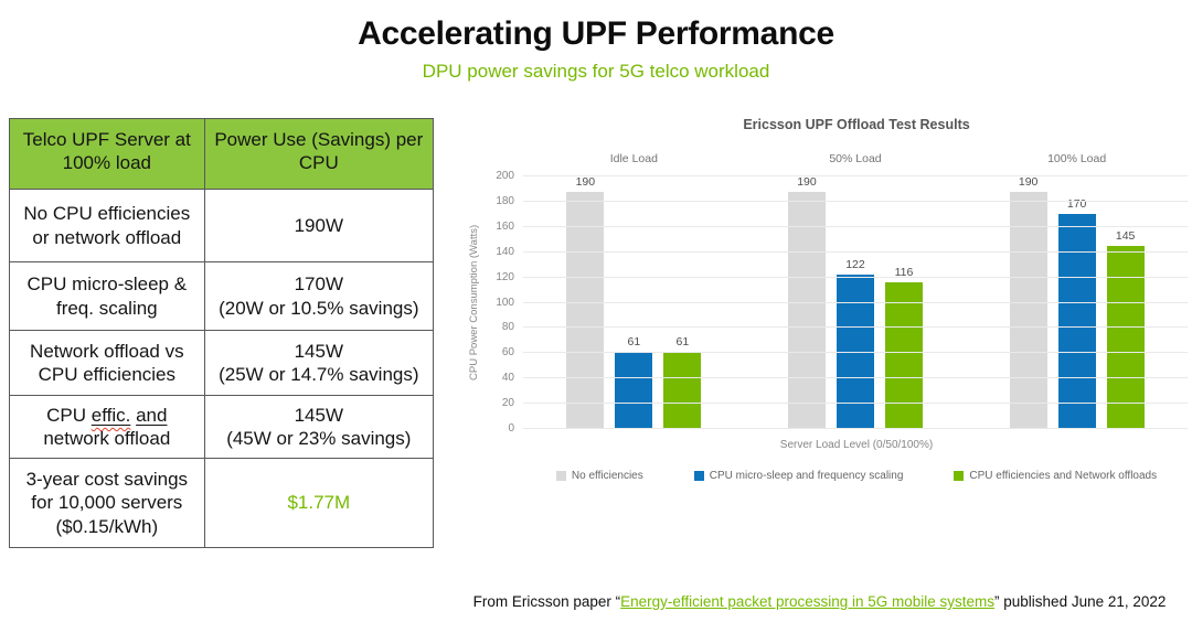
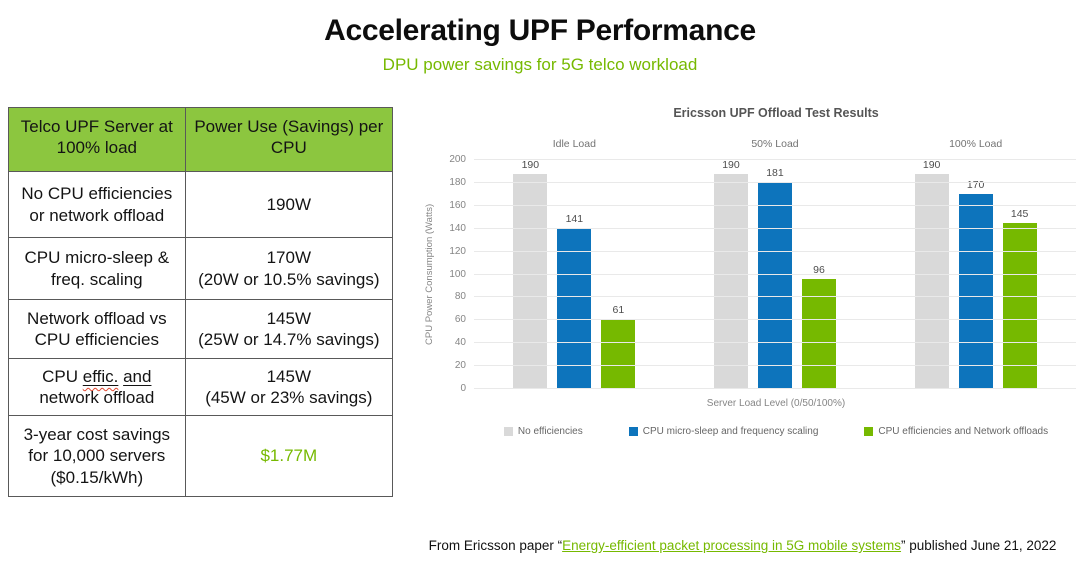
CPU micro-sleep and frequency scaling/Idle Load: 61 -> 141
CPU micro-sleep and frequency scaling/50% Load: 122 -> 181
CPU efficiencies and Network offloads/50% Load: 116 -> 96
